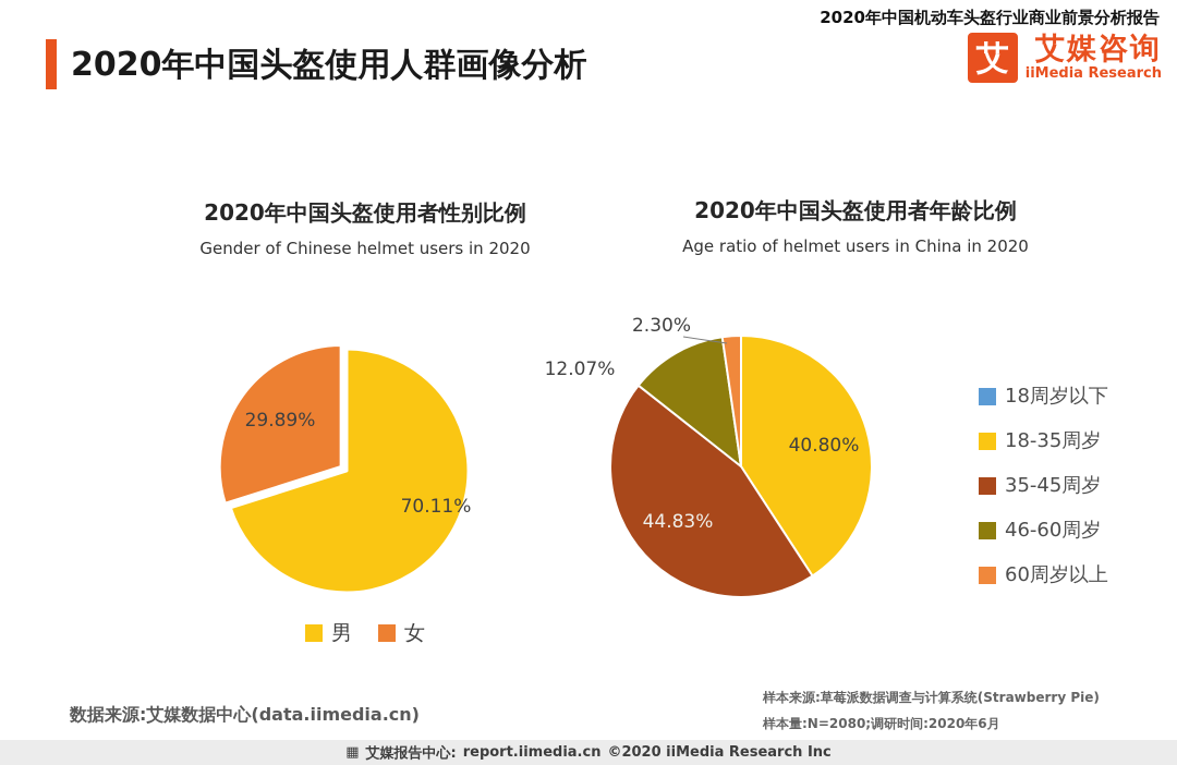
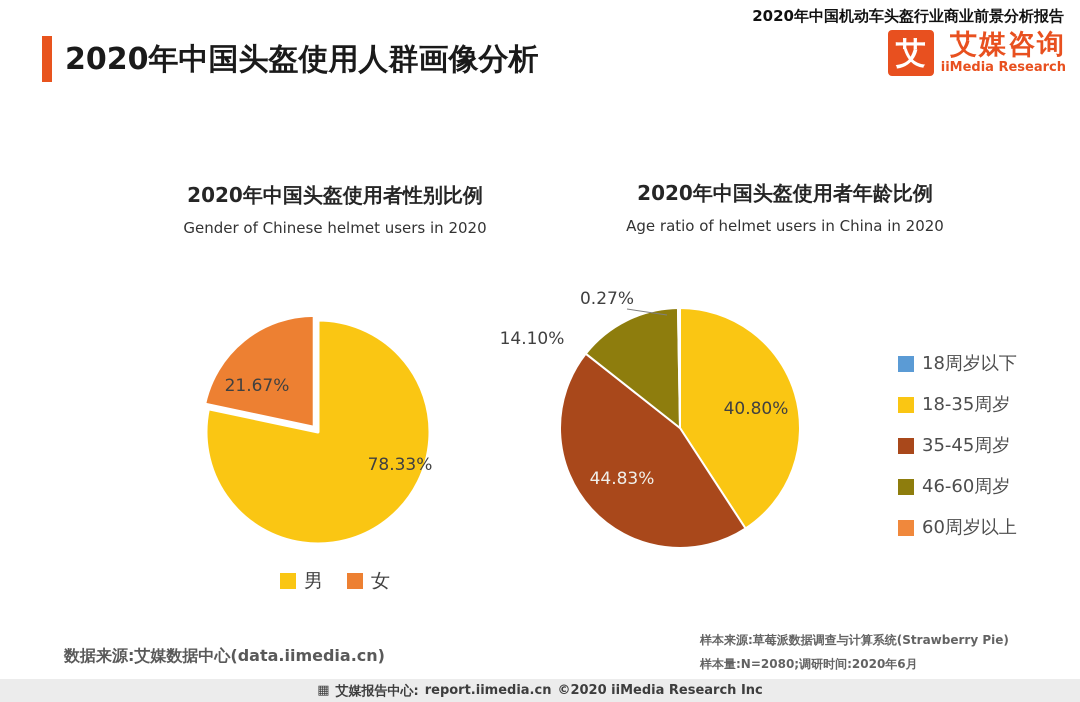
2020年中国头盔使用者性别比例/男: 70.11% -> 78.33%
2020年中国头盔使用者性别比例/女: 29.89% -> 21.67%
2020年中国头盔使用者年龄比例/46-60周岁: 12.07% -> 14.10%
2020年中国头盔使用者年龄比例/60周岁以上: 2.30% -> 0.27%
